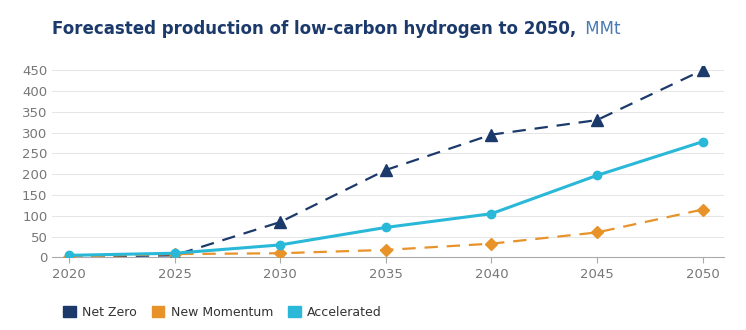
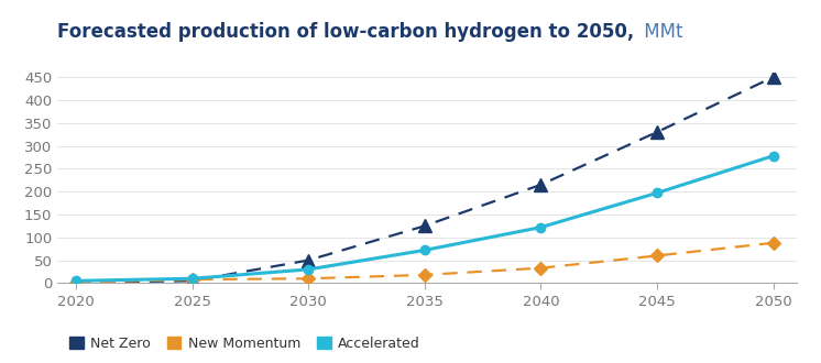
Net Zero/2030: 85 -> 50
Net Zero/2035: 210 -> 125
Net Zero/2040: 295 -> 215
Accelerated/2040: 105 -> 122
New Momentum/2050: 115 -> 88
